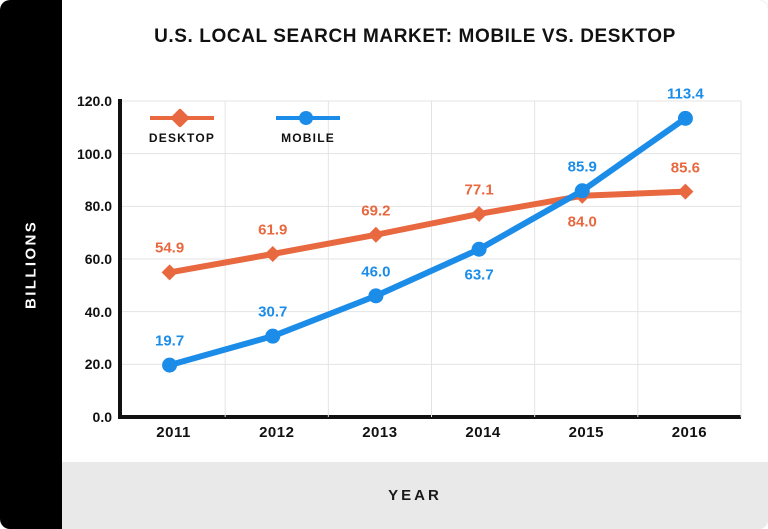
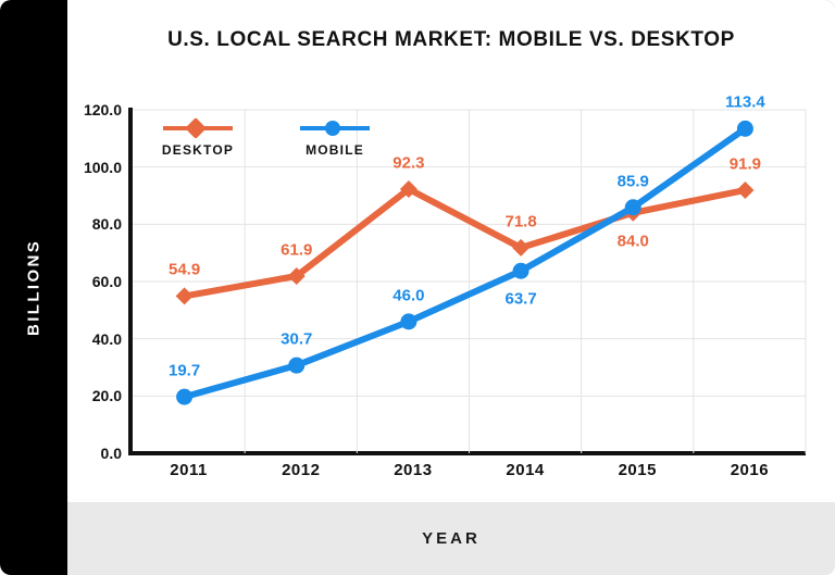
DESKTOP/2013: 69.2 -> 92.3
DESKTOP/2014: 77.1 -> 71.8
DESKTOP/2016: 85.6 -> 91.9
